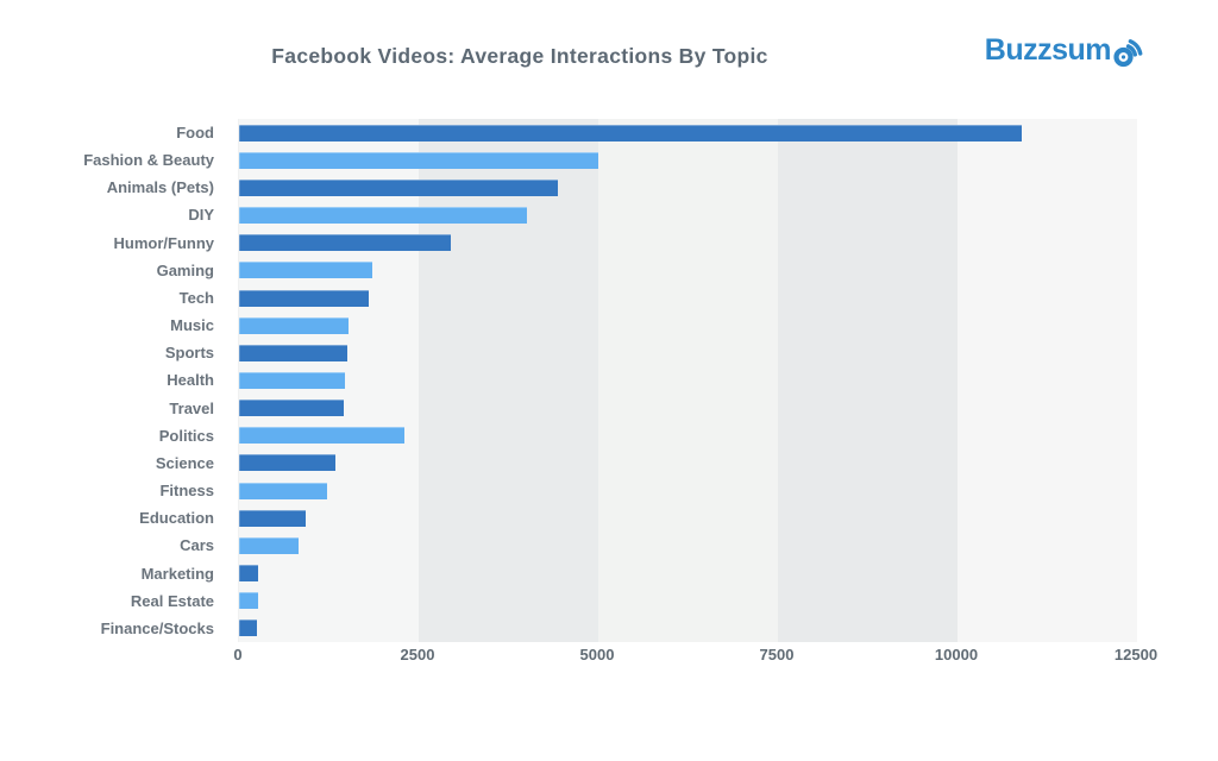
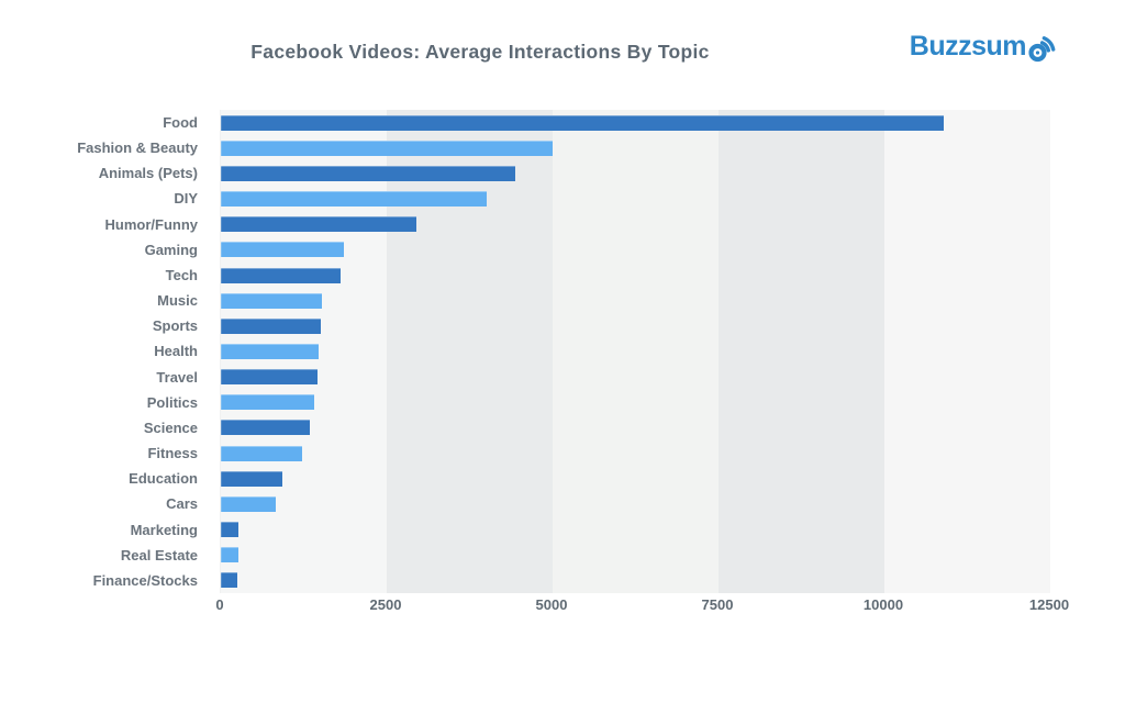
Politics: 2300 -> 1400
